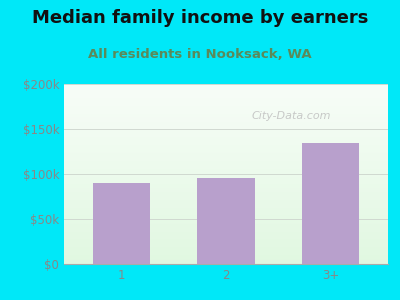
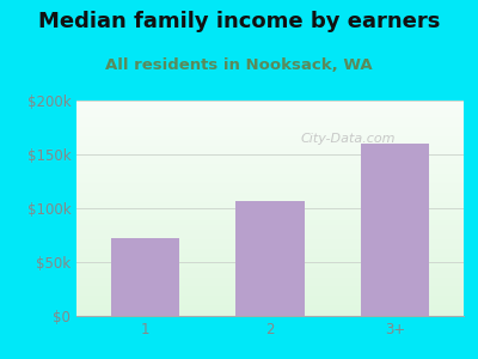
1: $90k -> $72k
2: $96k -> $107k
3+: $134k -> $160k
